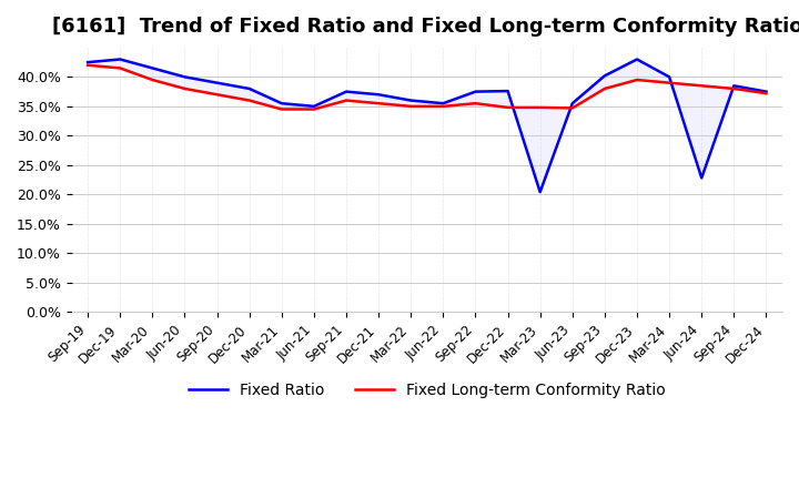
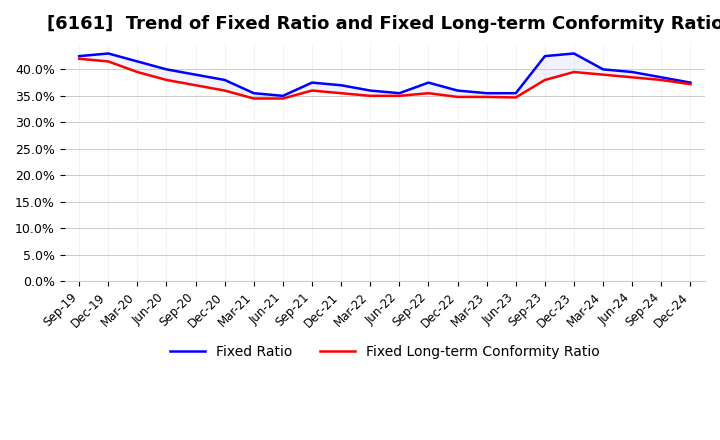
Fixed Ratio/Dec-22: 37.6% -> 36.0%
Fixed Ratio/Mar-23: 20.4% -> 35.5%
Fixed Ratio/Sep-23: 40.2% -> 42.5%
Fixed Ratio/Jun-24: 22.8% -> 39.5%
